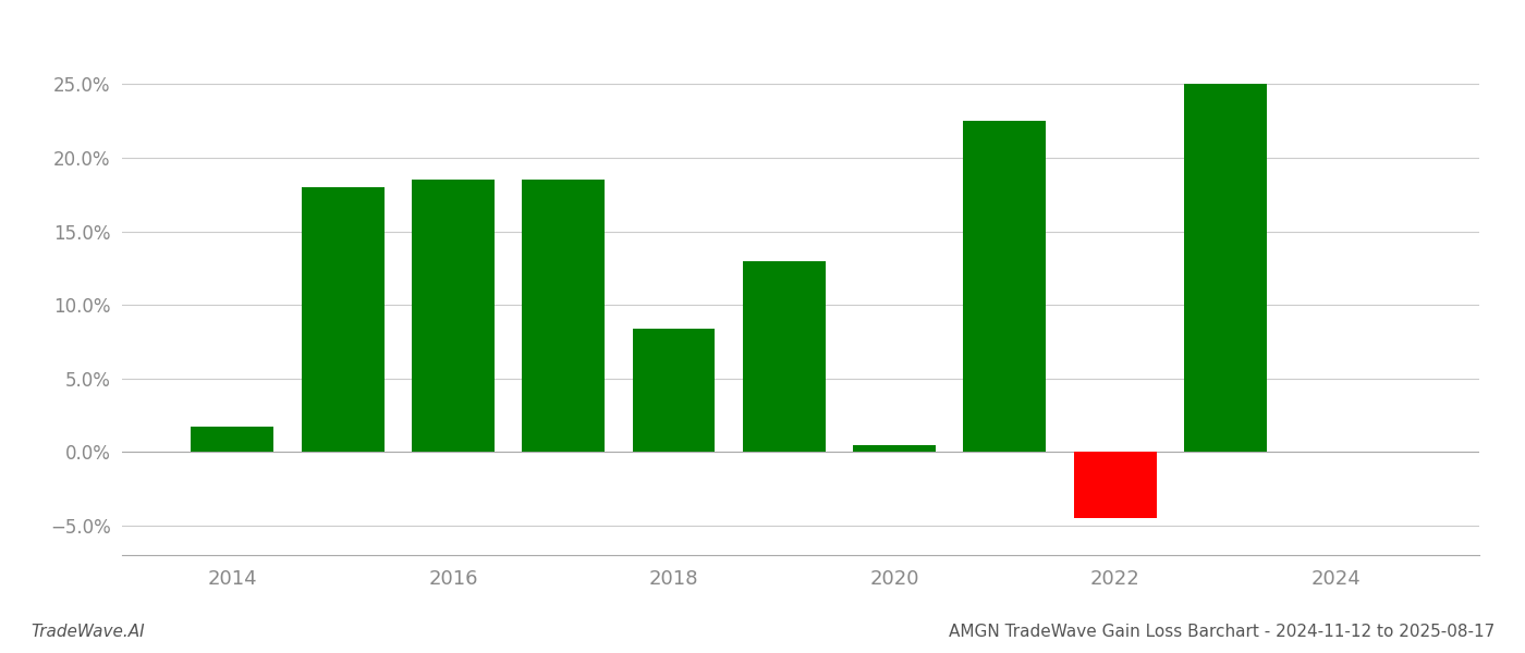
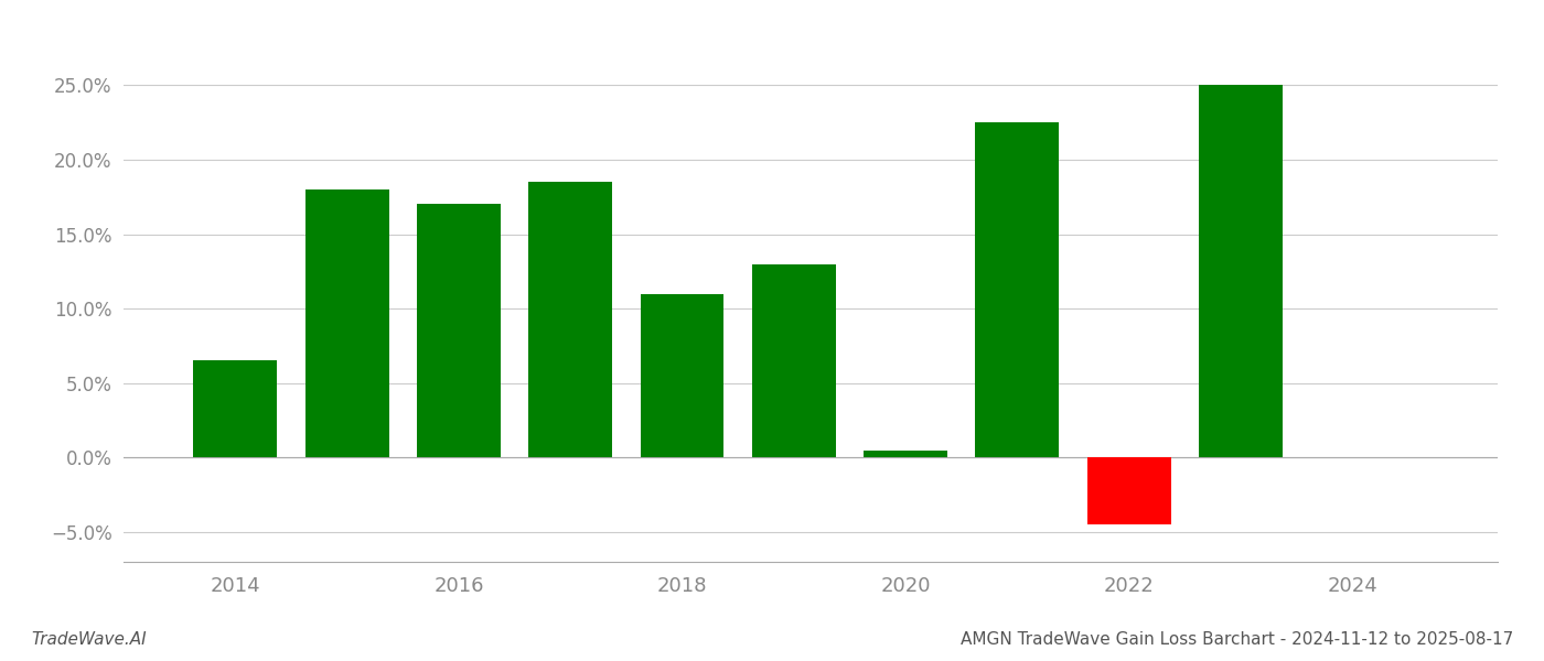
2014: 1.7% -> 6.5%
2016: 18.5% -> 17.0%
2018: 8.4% -> 11.0%
